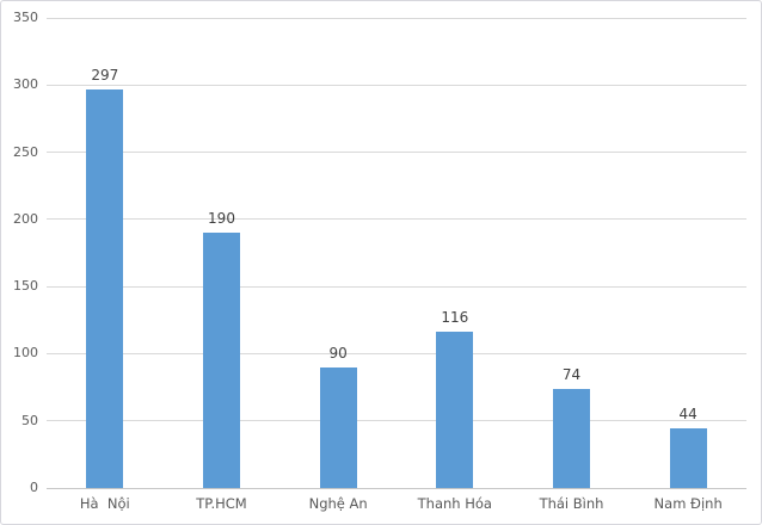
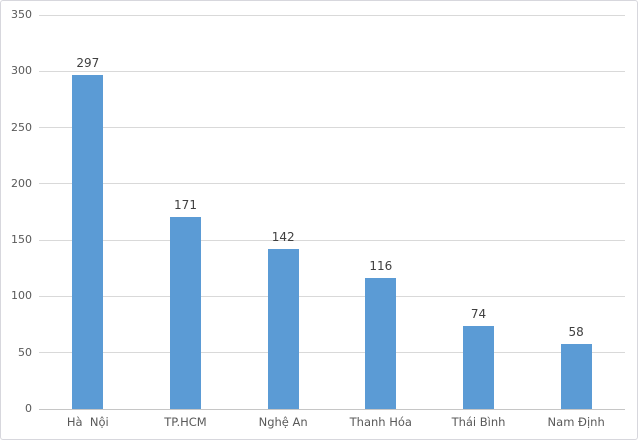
TP.HCM: 190 -> 171
Nghệ An: 90 -> 142
Nam Định: 44 -> 58
